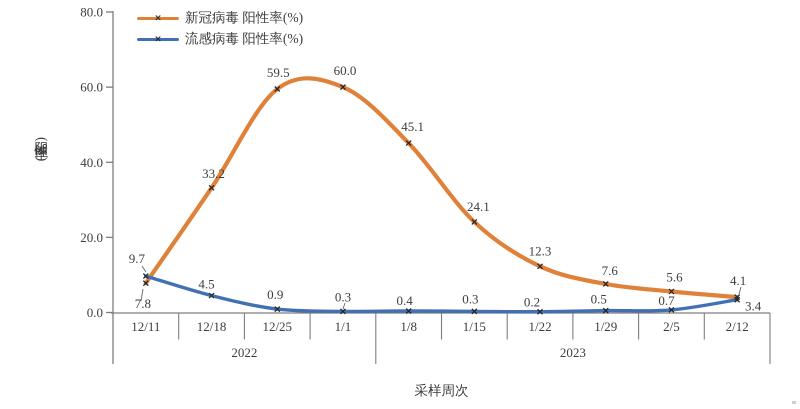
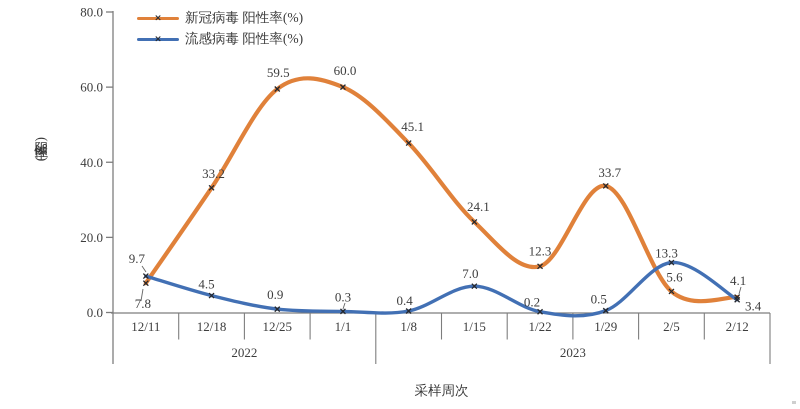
流感病毒 阳性率(%)/1/15: 0.3 -> 7.0
新冠病毒 阳性率(%)/1/29: 7.6 -> 33.7
流感病毒 阳性率(%)/2/5: 0.7 -> 13.3
